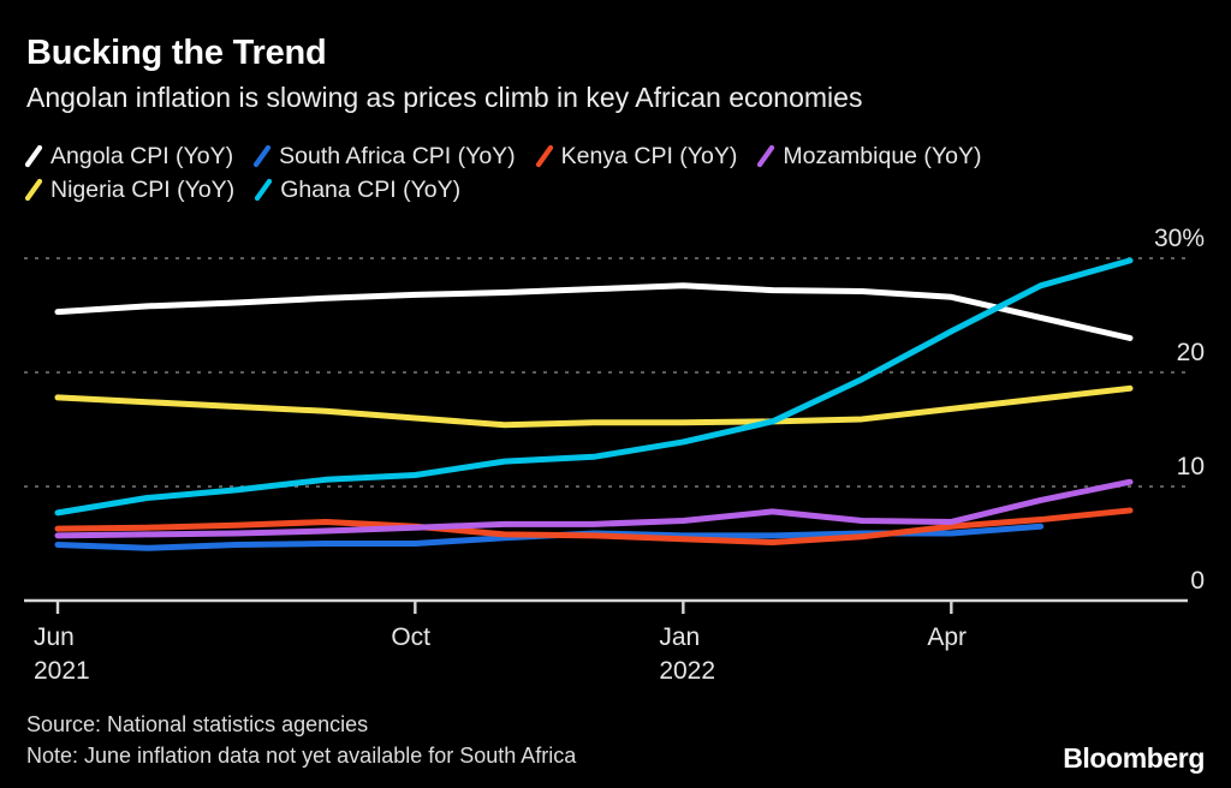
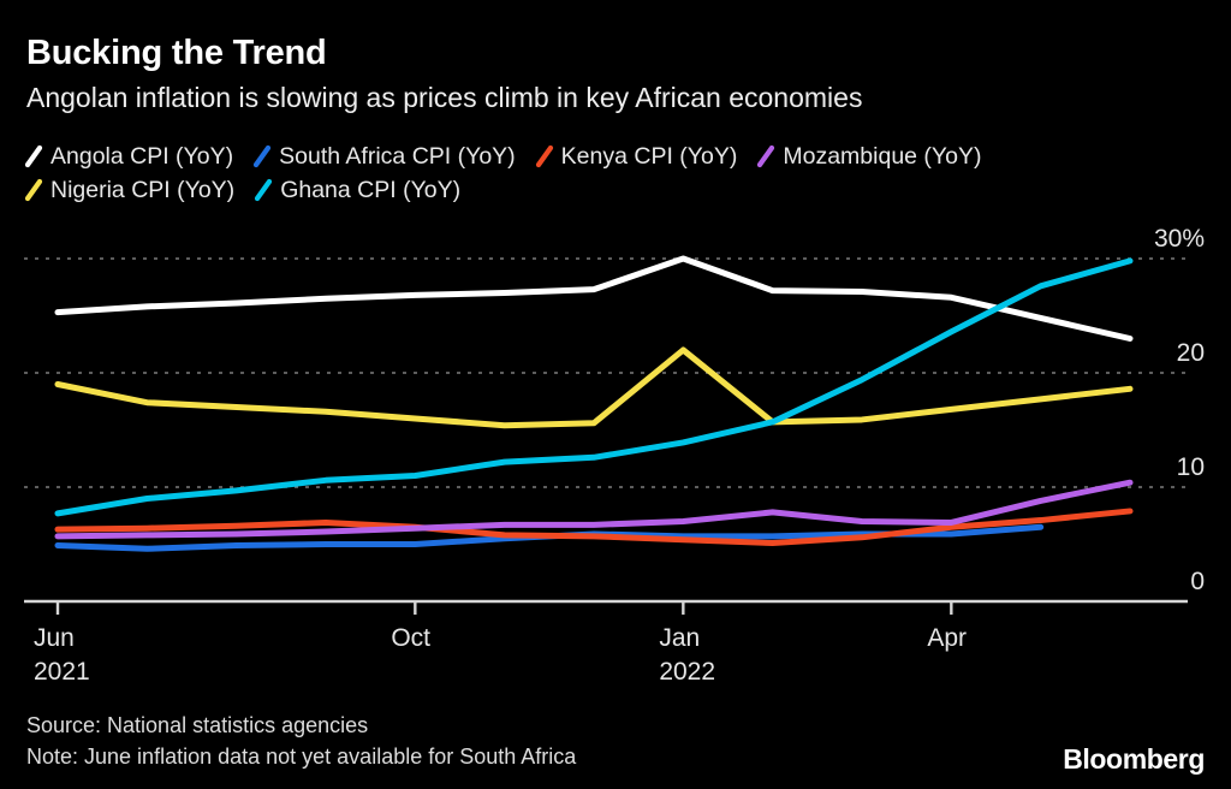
Nigeria CPI (YoY)/Jun 2021: 18% -> 19%
Angola CPI (YoY)/Jan 2022: 28% -> 30%
Nigeria CPI (YoY)/Jan 2022: 16% -> 22%
